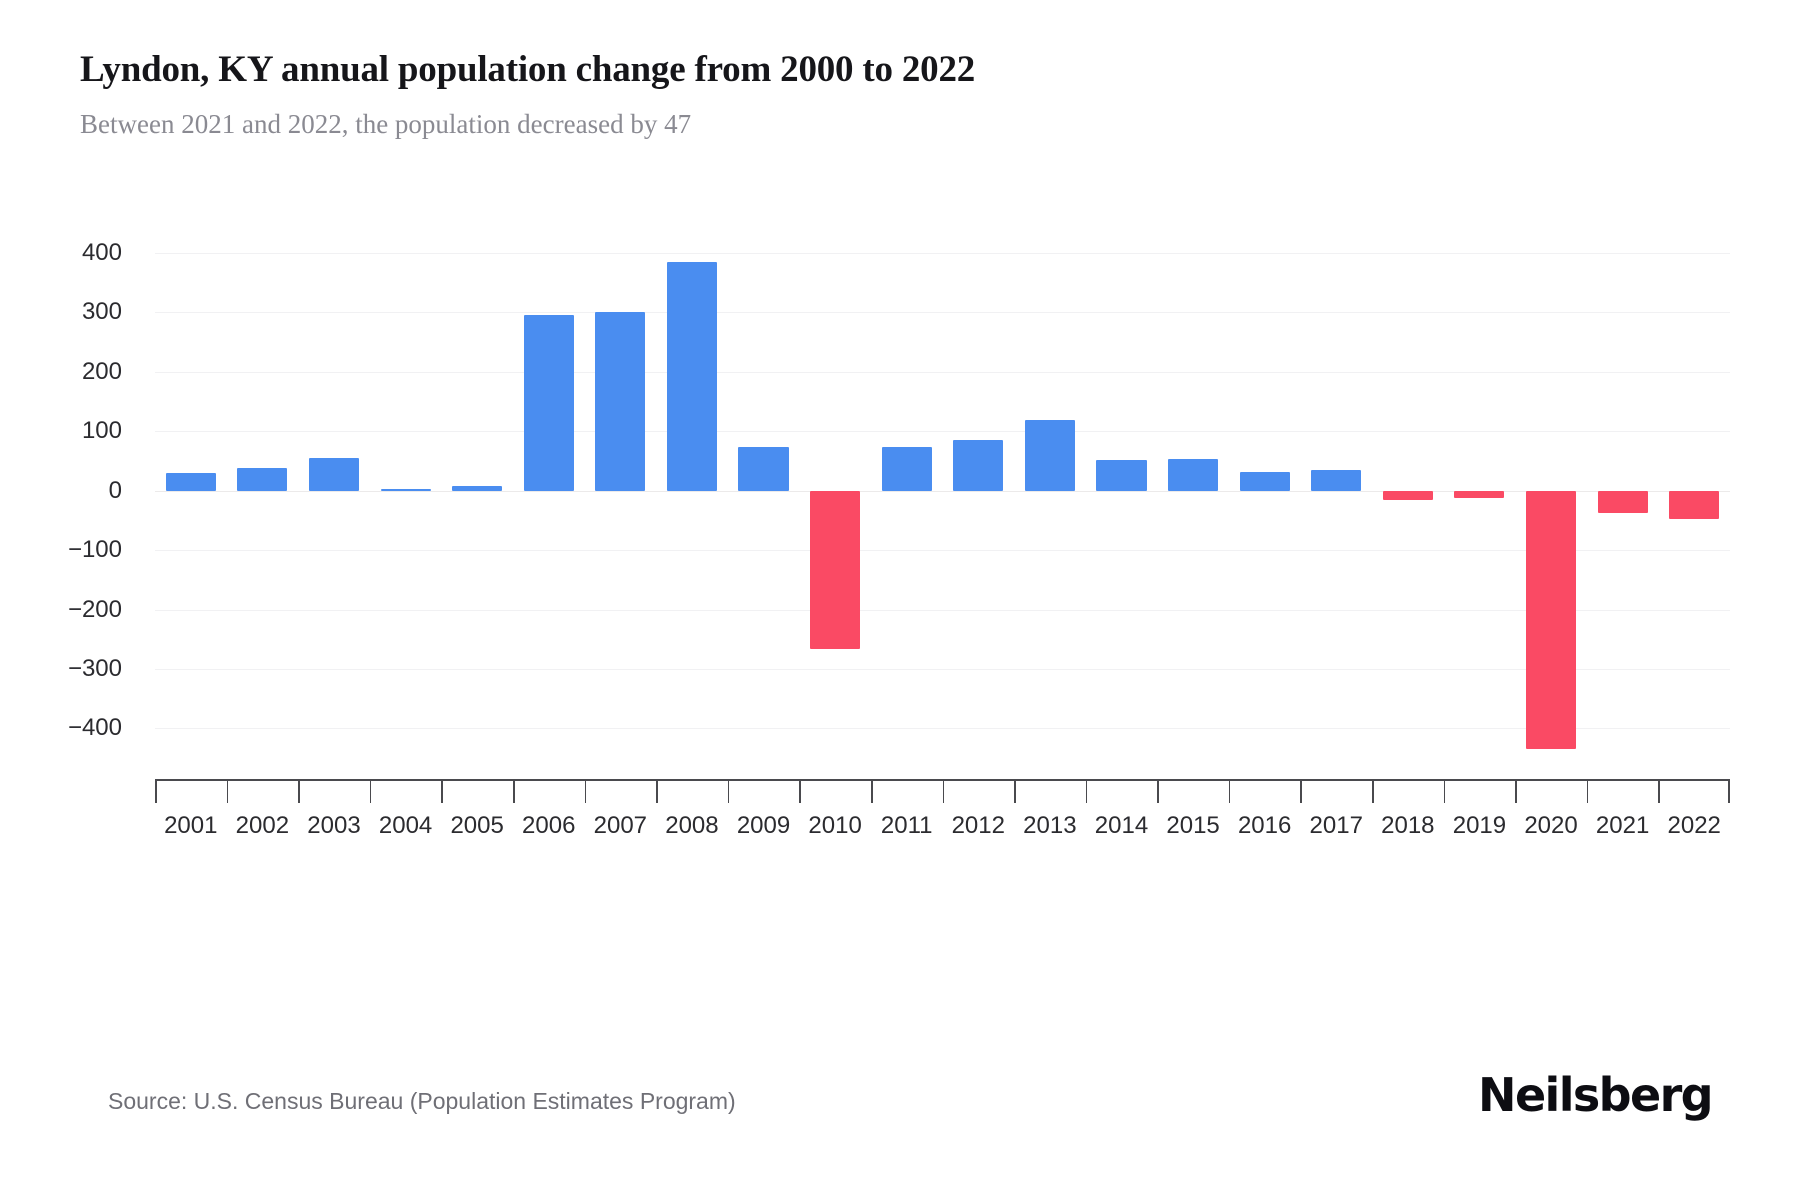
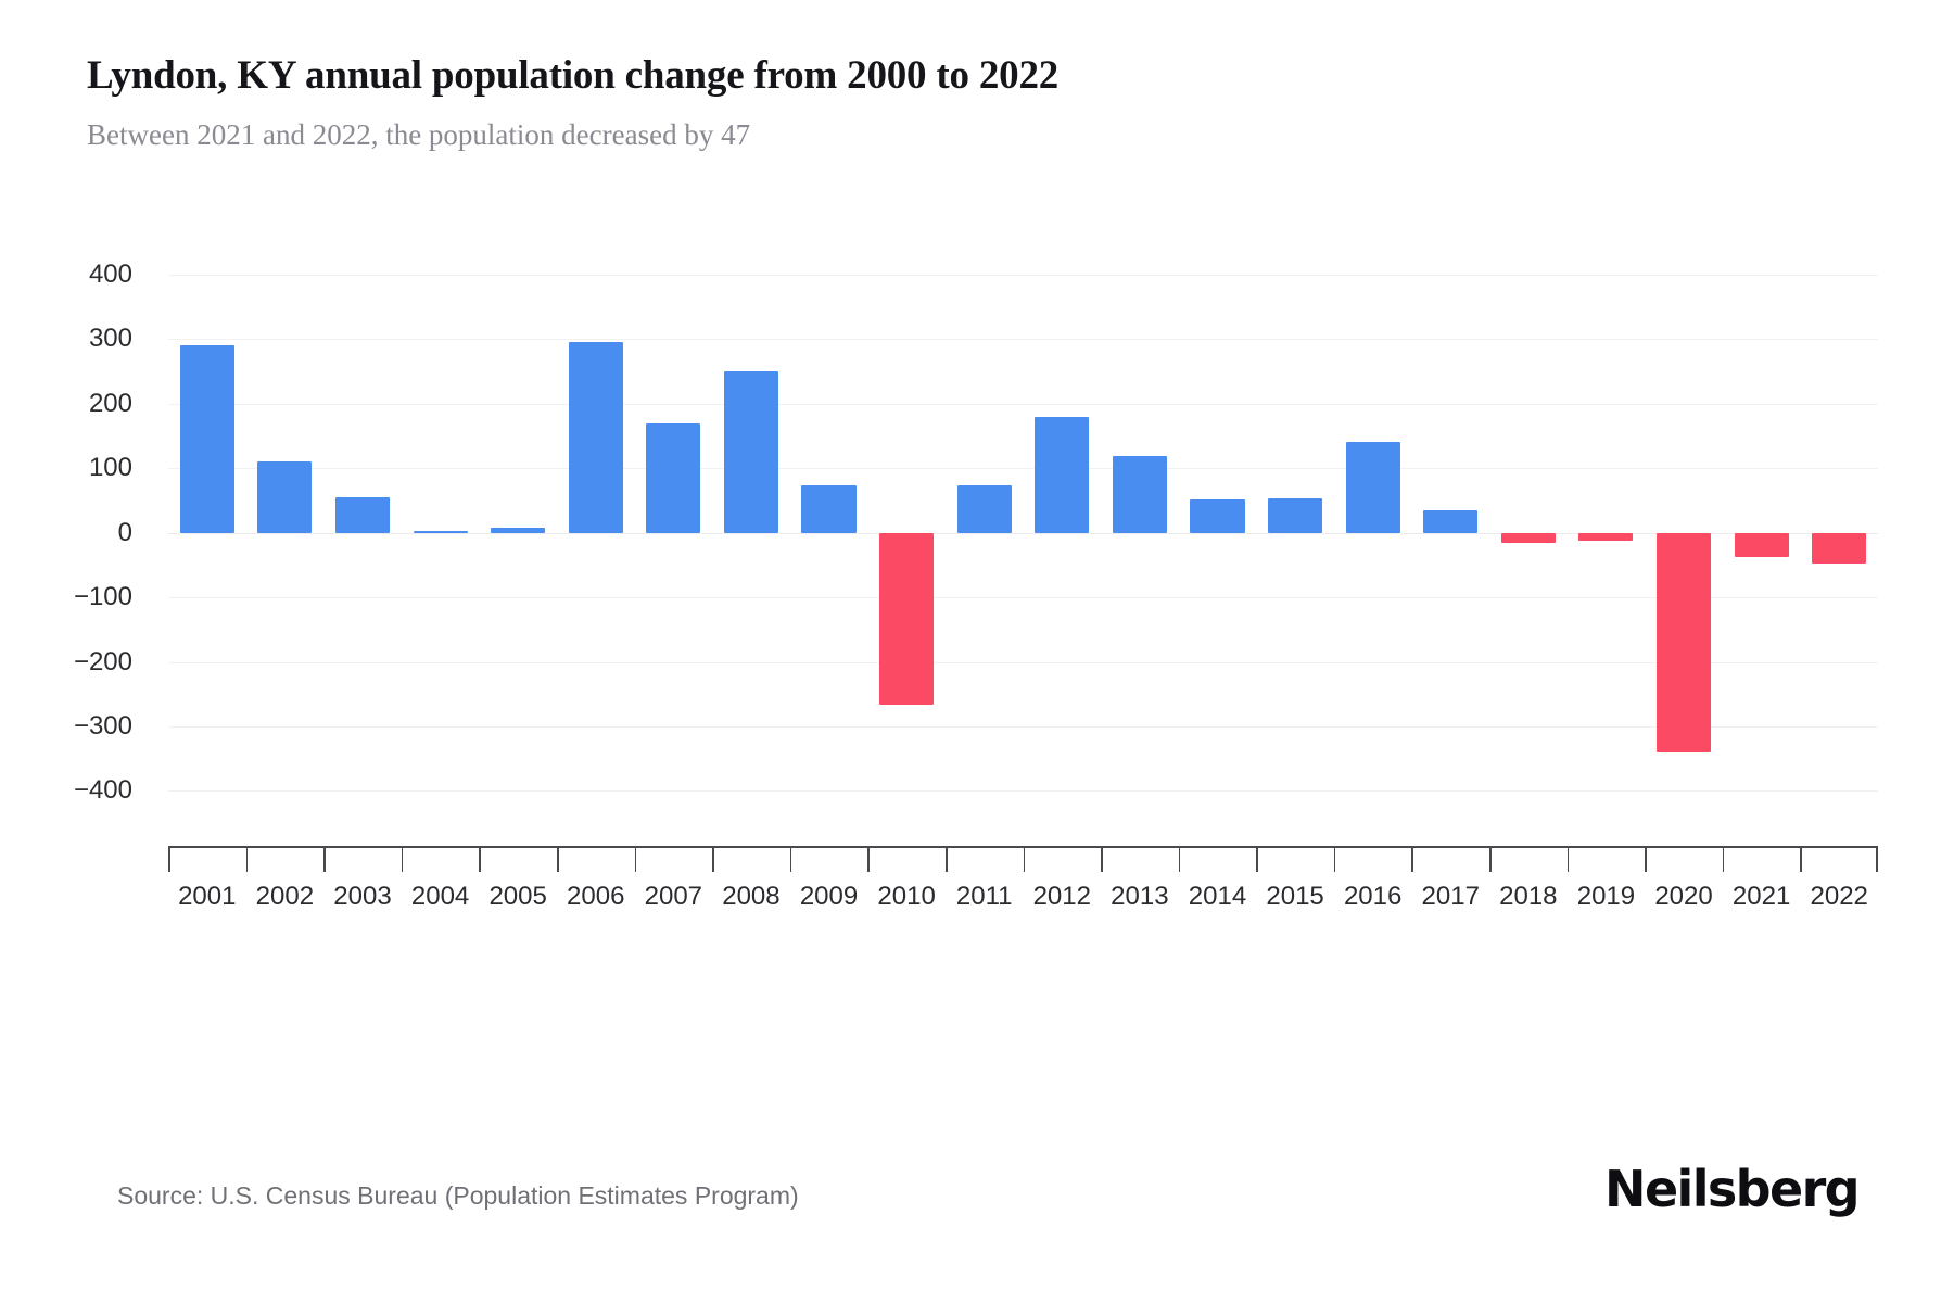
2001: 30 -> 290
2002: 40 -> 110
2007: 300 -> 170
2008: 380 -> 250
2012: 80 -> 180
2016: 30 -> 140
2020: -430 -> -340
